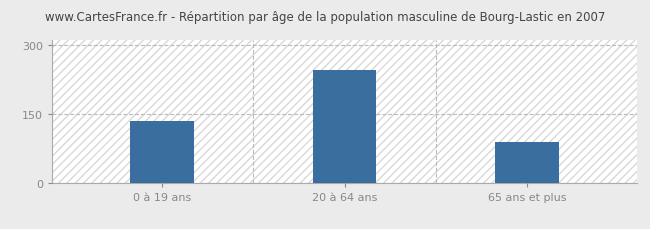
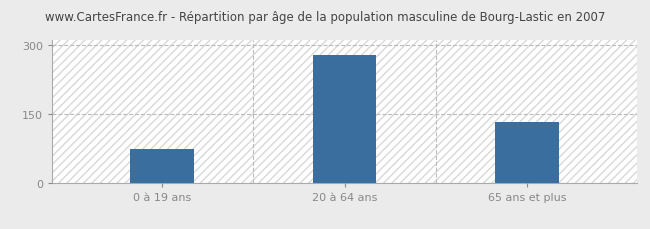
0 à 19 ans: 135 -> 75
20 à 64 ans: 245 -> 278
65 ans et plus: 90 -> 133
